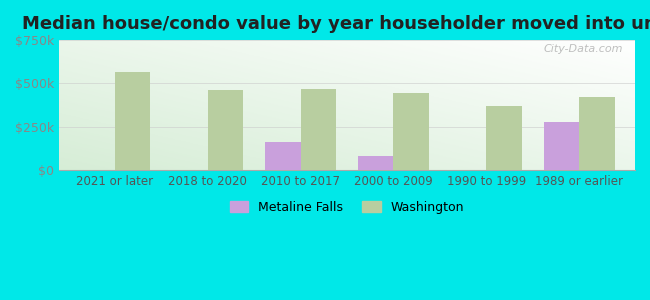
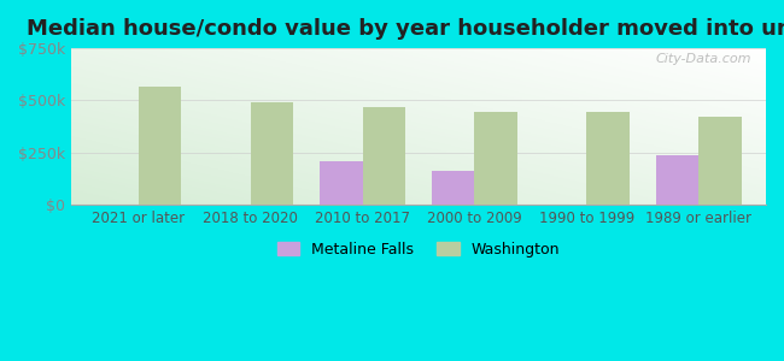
Washington/2018 to 2020: $460k -> $490k
Metaline Falls/2010 to 2017: $160k -> $210k
Metaline Falls/2000 to 2009: $80k -> $160k
Washington/1990 to 1999: $370k -> $440k
Metaline Falls/1989 or earlier: $280k -> $240k
